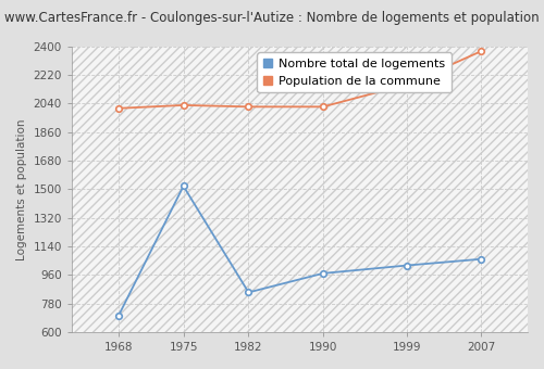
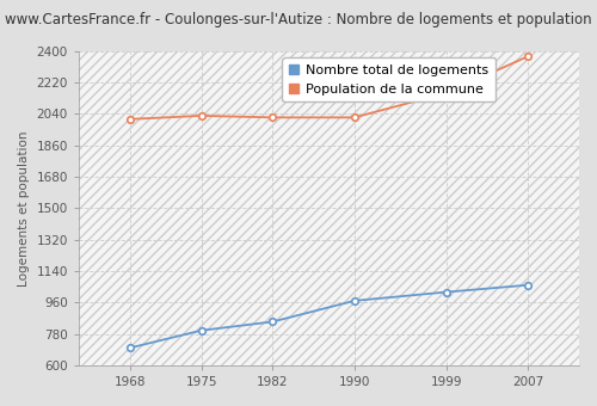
Nombre total de logements/1975: 1520 -> 800
